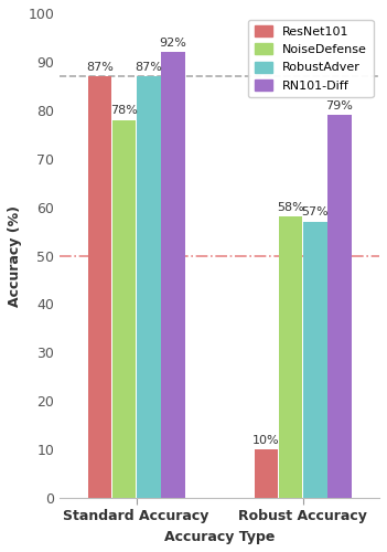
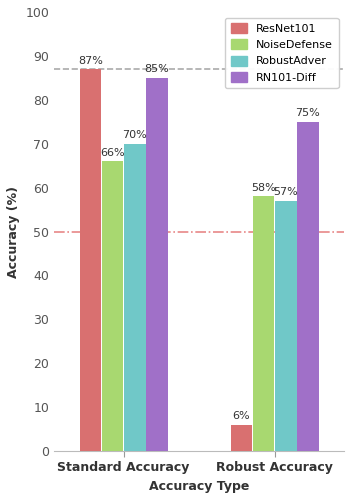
NoiseDefense/Standard Accuracy: 78% -> 66%
RobustAdver/Standard Accuracy: 87% -> 70%
RN101-Diff/Standard Accuracy: 92% -> 85%
ResNet101/Robust Accuracy: 10% -> 6%
RN101-Diff/Robust Accuracy: 79% -> 75%
